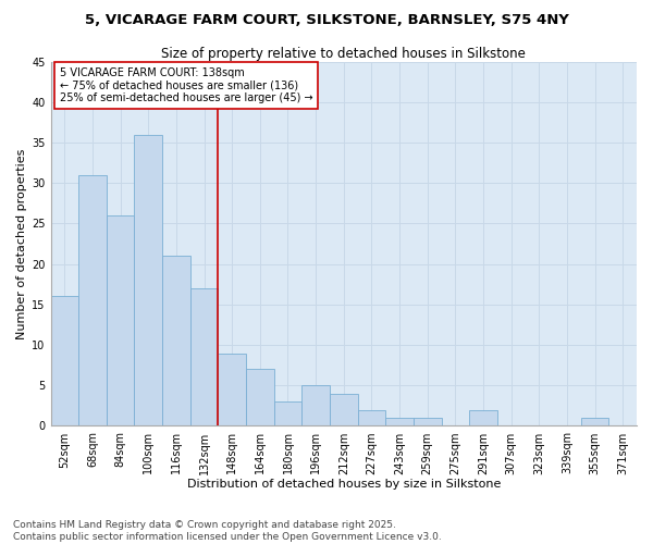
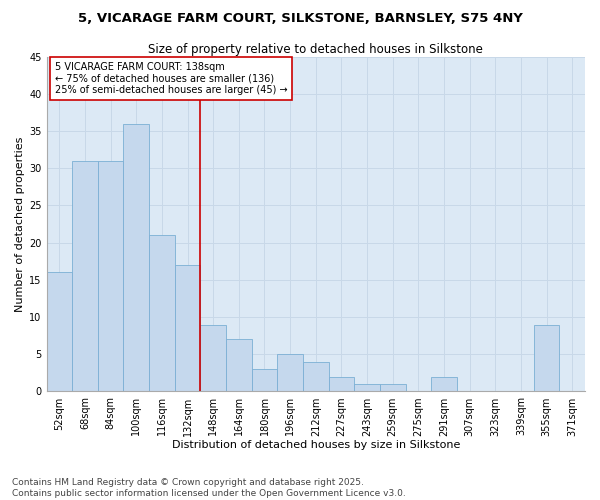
84sqm: 26 -> 31
355sqm: 1 -> 9
